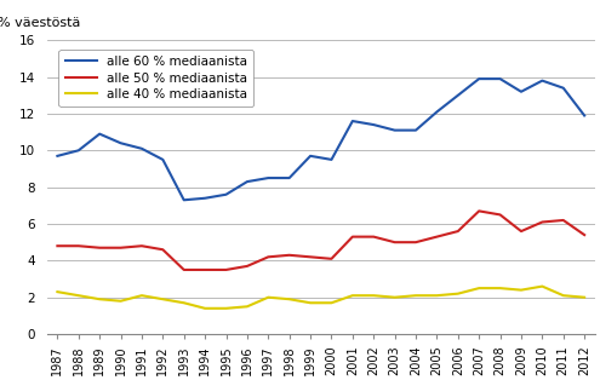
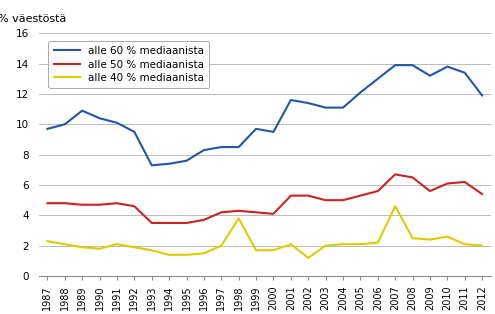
alle 40 % mediaanista/1998: 1.9 -> 3.8
alle 40 % mediaanista/2002: 2.1 -> 1.2
alle 40 % mediaanista/2007: 2.5 -> 4.6
